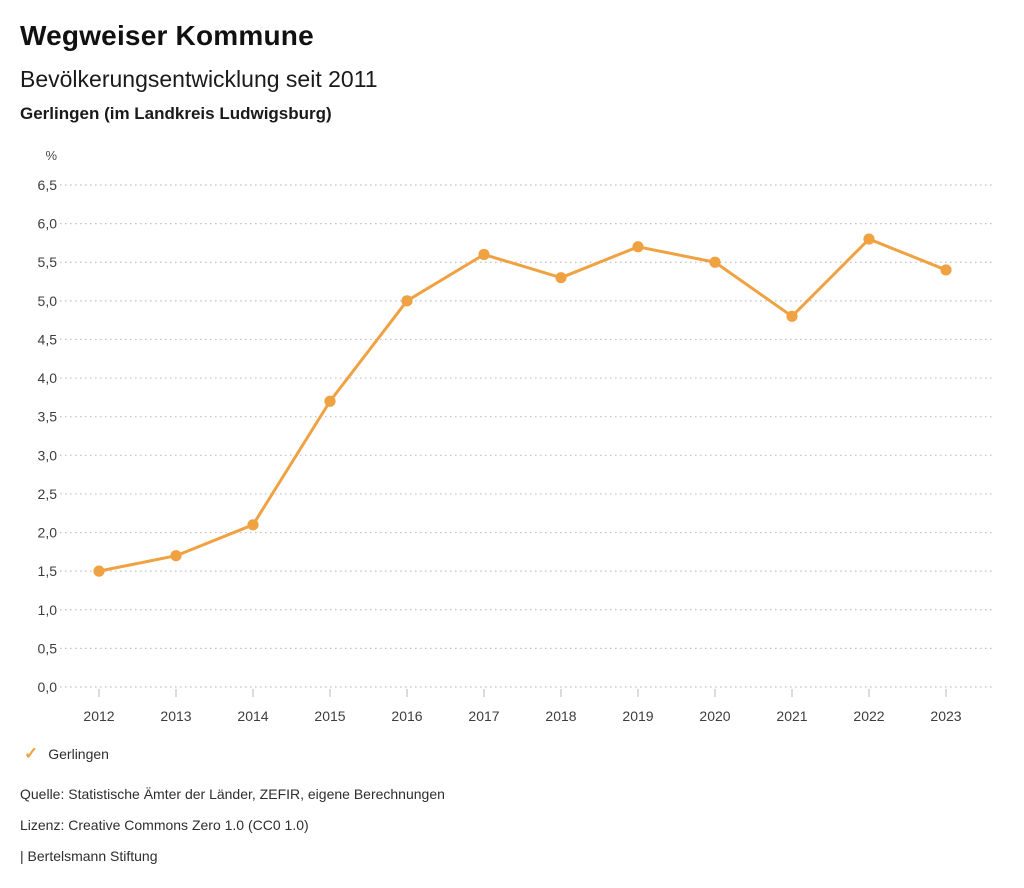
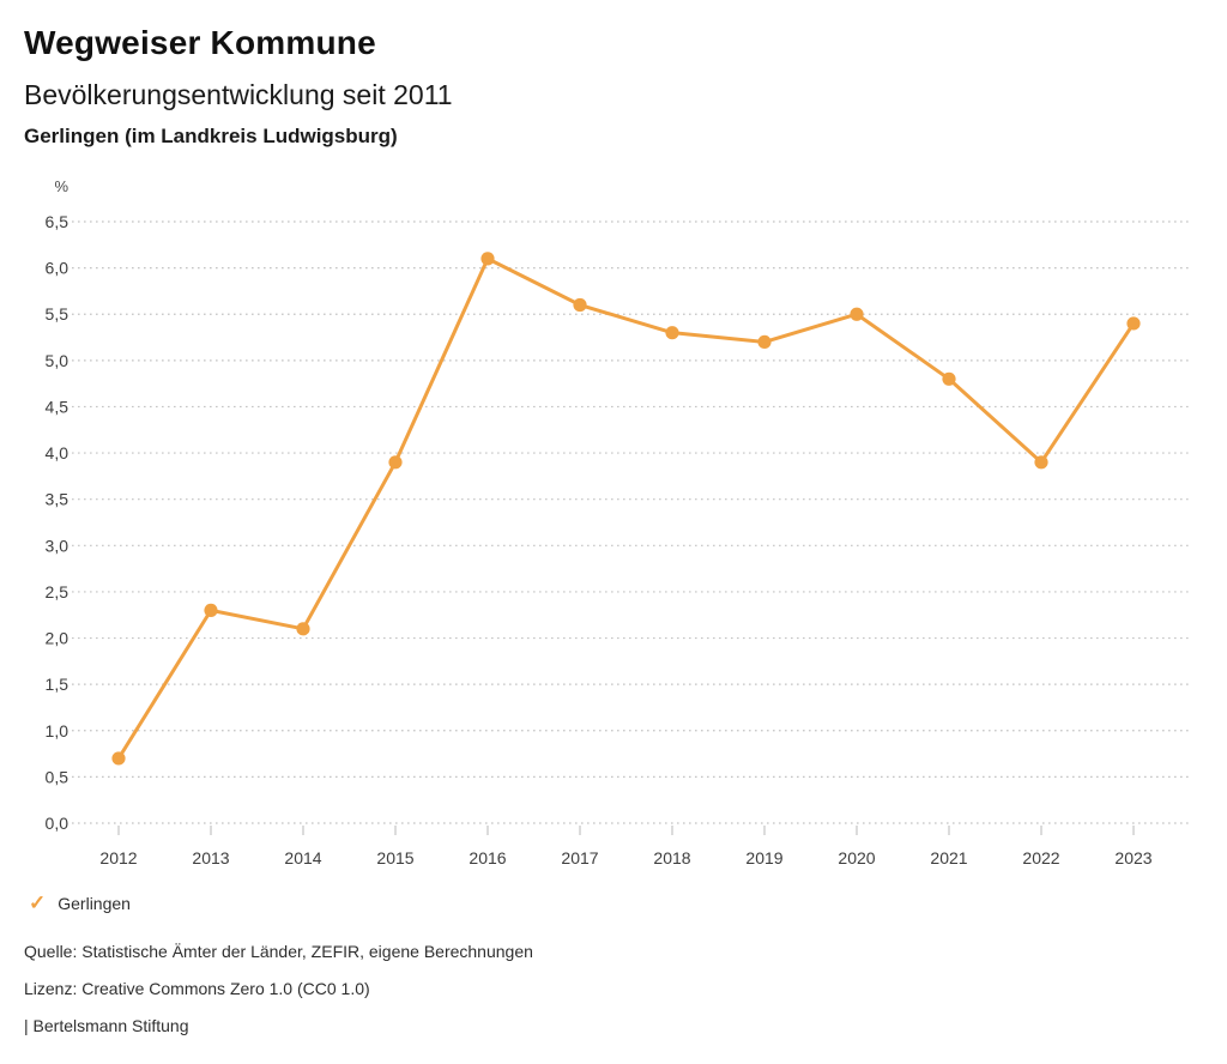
2012: 1,5 -> 0,7
2013: 1,7 -> 2,3
2015: 3,7 -> 3,9
2016: 5,0 -> 6,1
2019: 5,7 -> 5,2
2022: 5,8 -> 3,9
